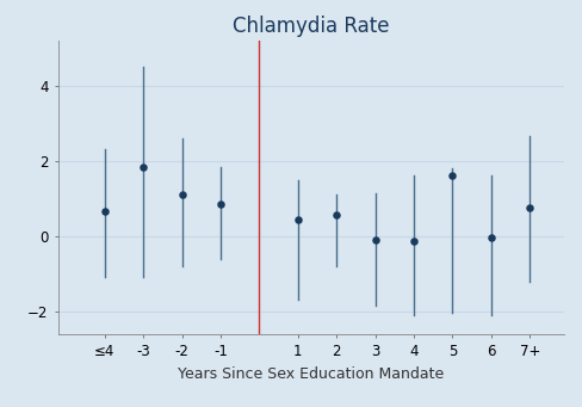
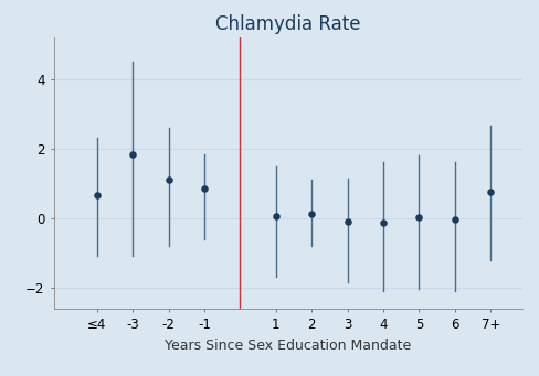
1: 0.45 -> 0.05
2: 0.55 -> 0.12
5: 1.60 -> 0.03
